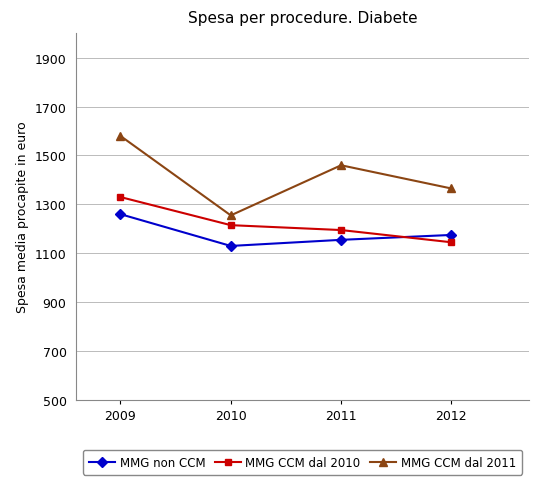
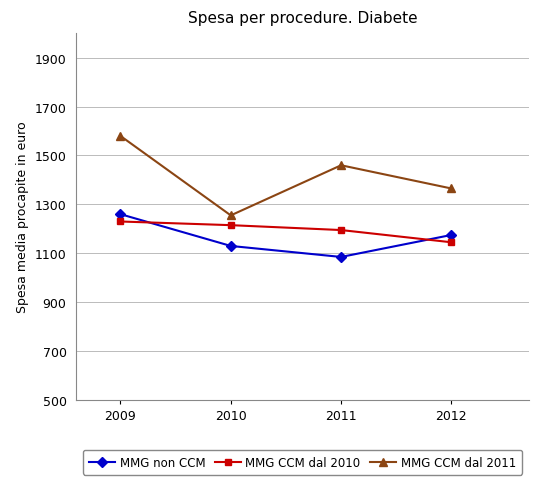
MMG CCM dal 2010/2009: 1330 -> 1230
MMG non CCM/2011: 1155 -> 1085
